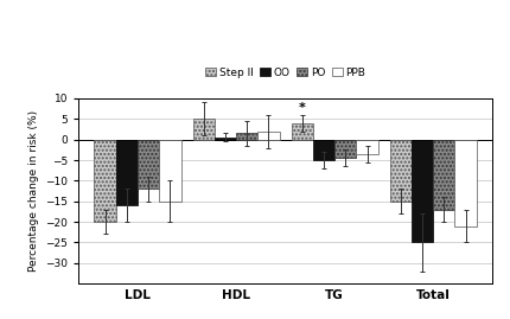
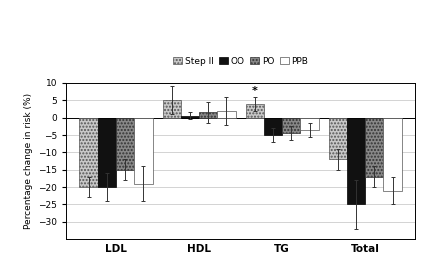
OO/LDL: -16.0 -> -20.0
PO/LDL: -12.0 -> -15.0
PPB/LDL: -15.0 -> -19.0
Step II/Total: -15 -> -12
